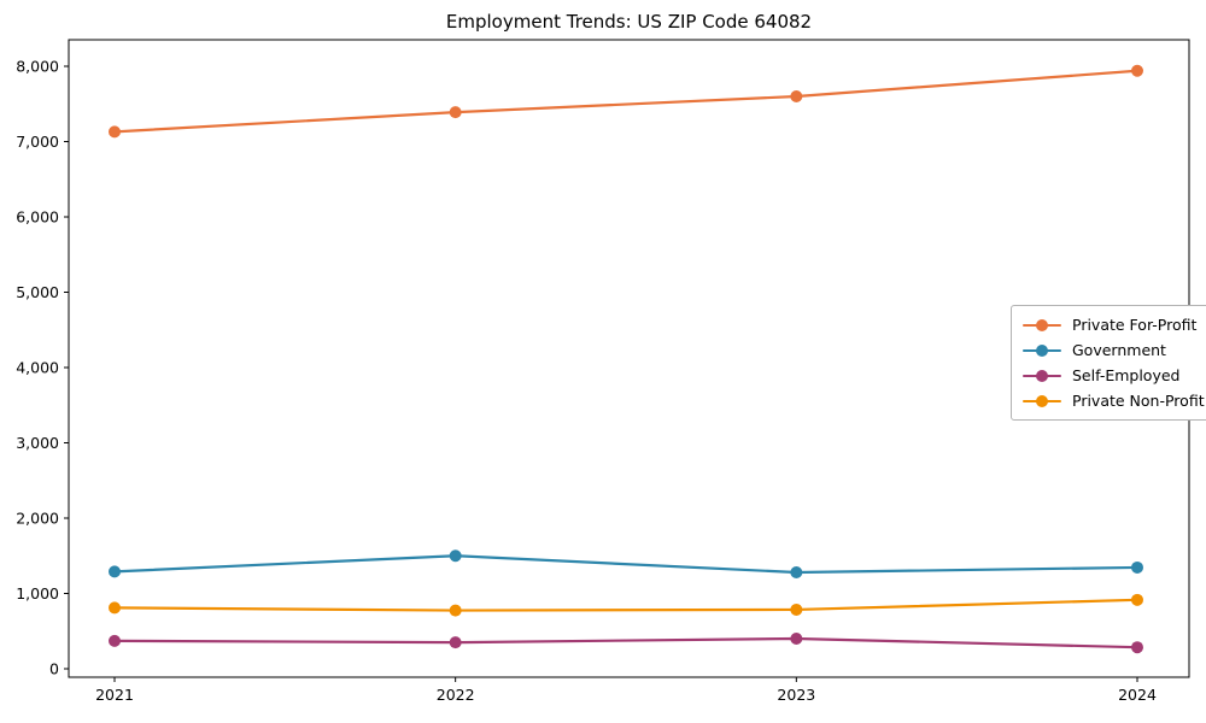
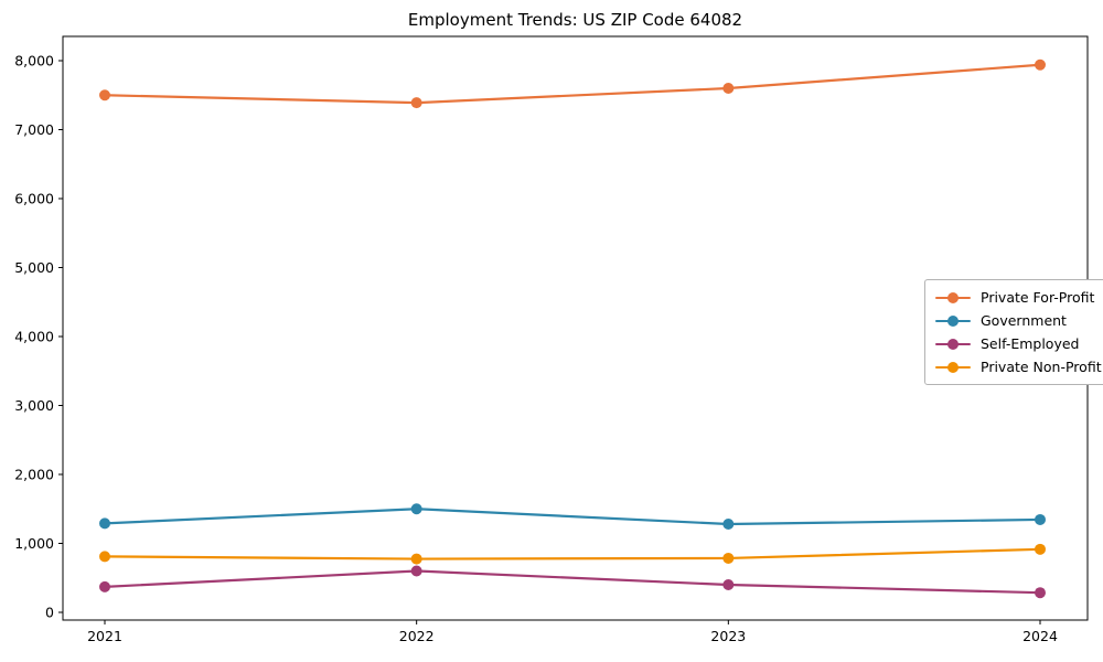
Private For-Profit/2021: 7100 -> 7500
Self-Employed/2022: 400 -> 600
